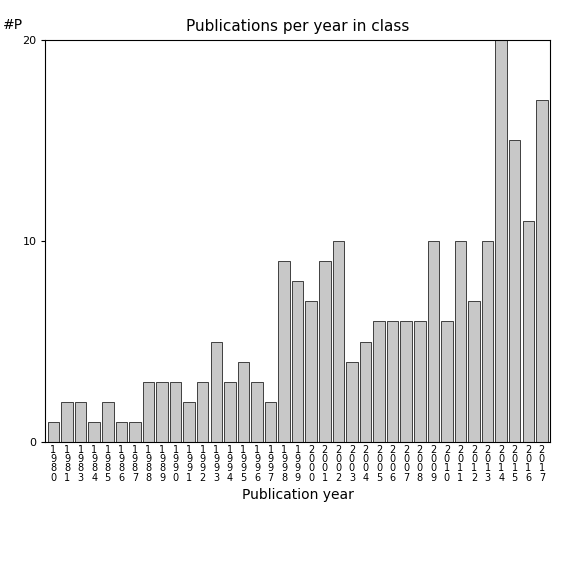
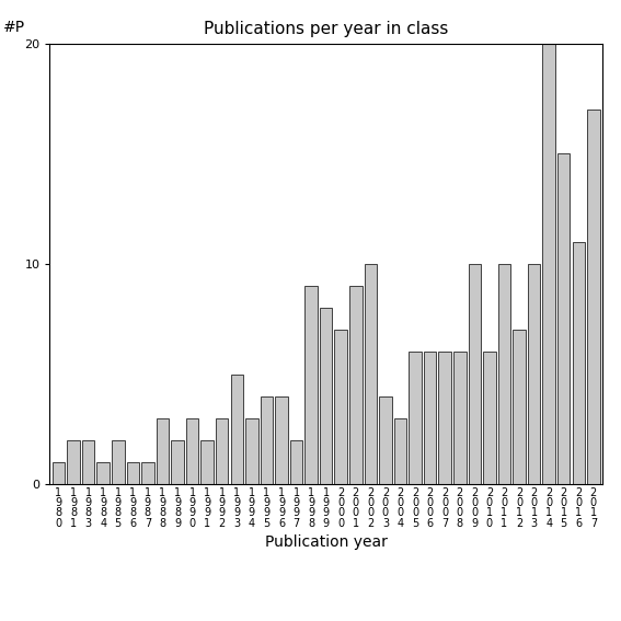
1 9 8 9: 3 -> 2
1 9 9 6: 3 -> 4
2 0 0 4: 5 -> 3
